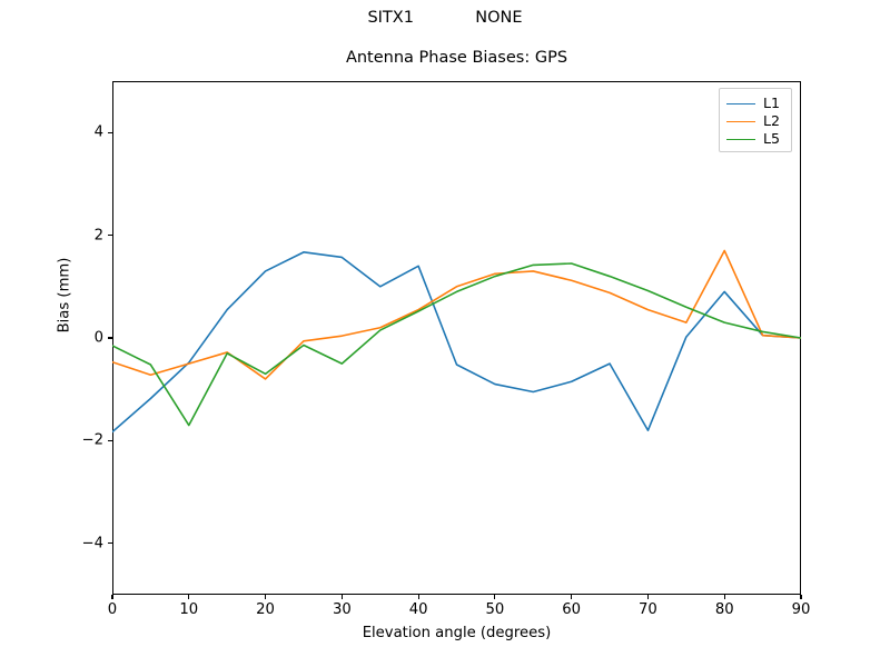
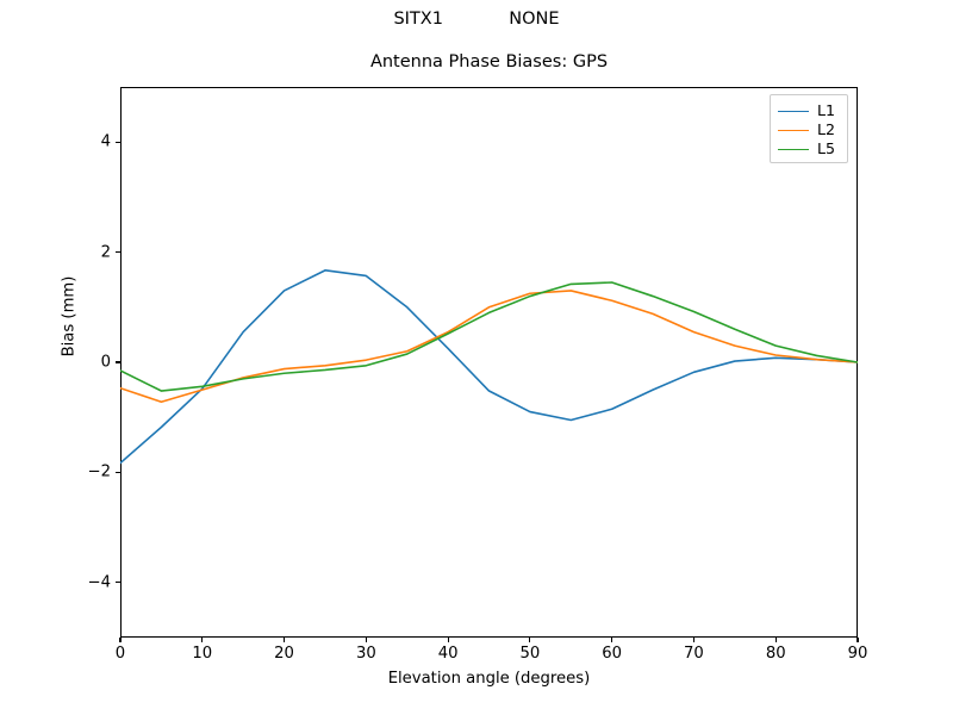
L5/10: -1.7 -> -0.4
L2/20: -0.8 -> -0.1
L5/20: -0.7 -> -0.2
L5/30: -0.5 -> -0.1
L1/40: 1.4 -> 0.2
L1/70: -1.8 -> -0.2
L1/80: 0.9 -> 0.1
L2/80: 1.7 -> 0.1
